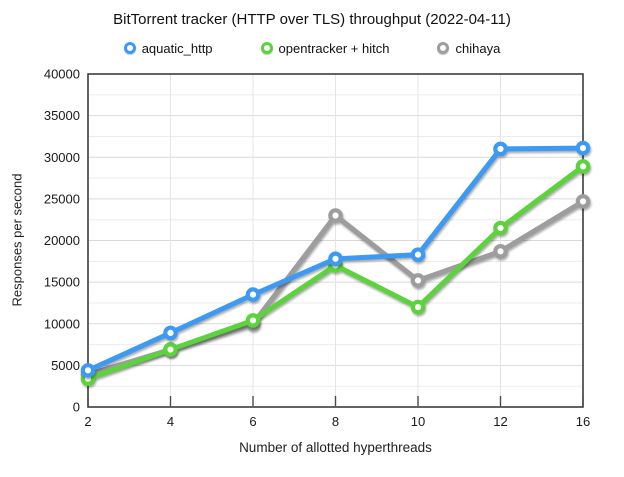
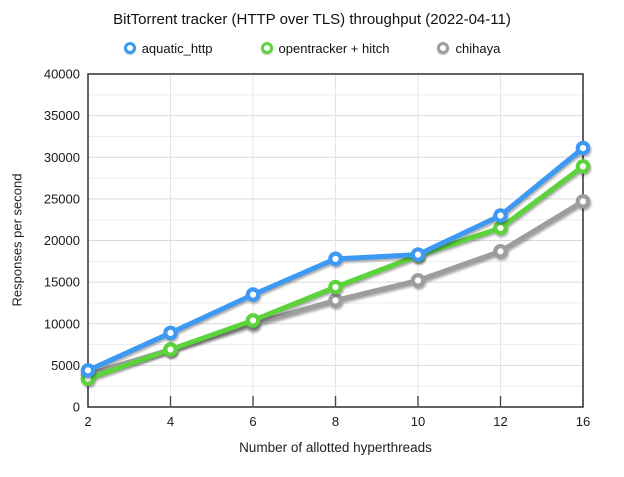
opentracker + hitch/8: 17000 -> 14000
chihaya/8: 23000 -> 13000
opentracker + hitch/10: 12000 -> 18000
aquatic_http/12: 31000 -> 23000
